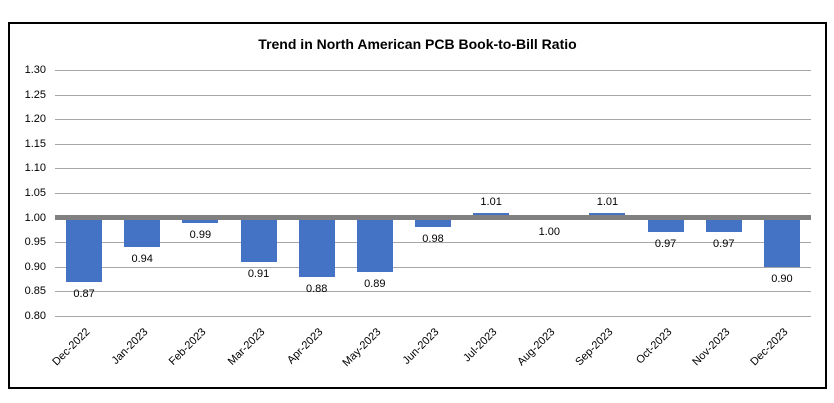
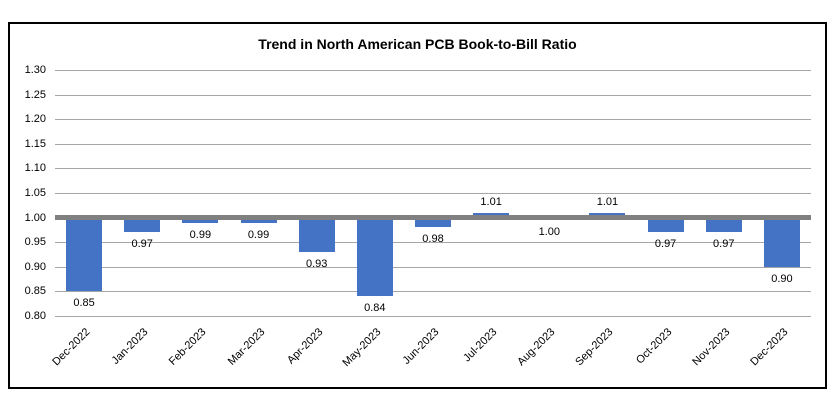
Dec-2022: 0.87 -> 0.85
Jan-2023: 0.94 -> 0.97
Mar-2023: 0.91 -> 0.99
Apr-2023: 0.88 -> 0.93
May-2023: 0.89 -> 0.84
